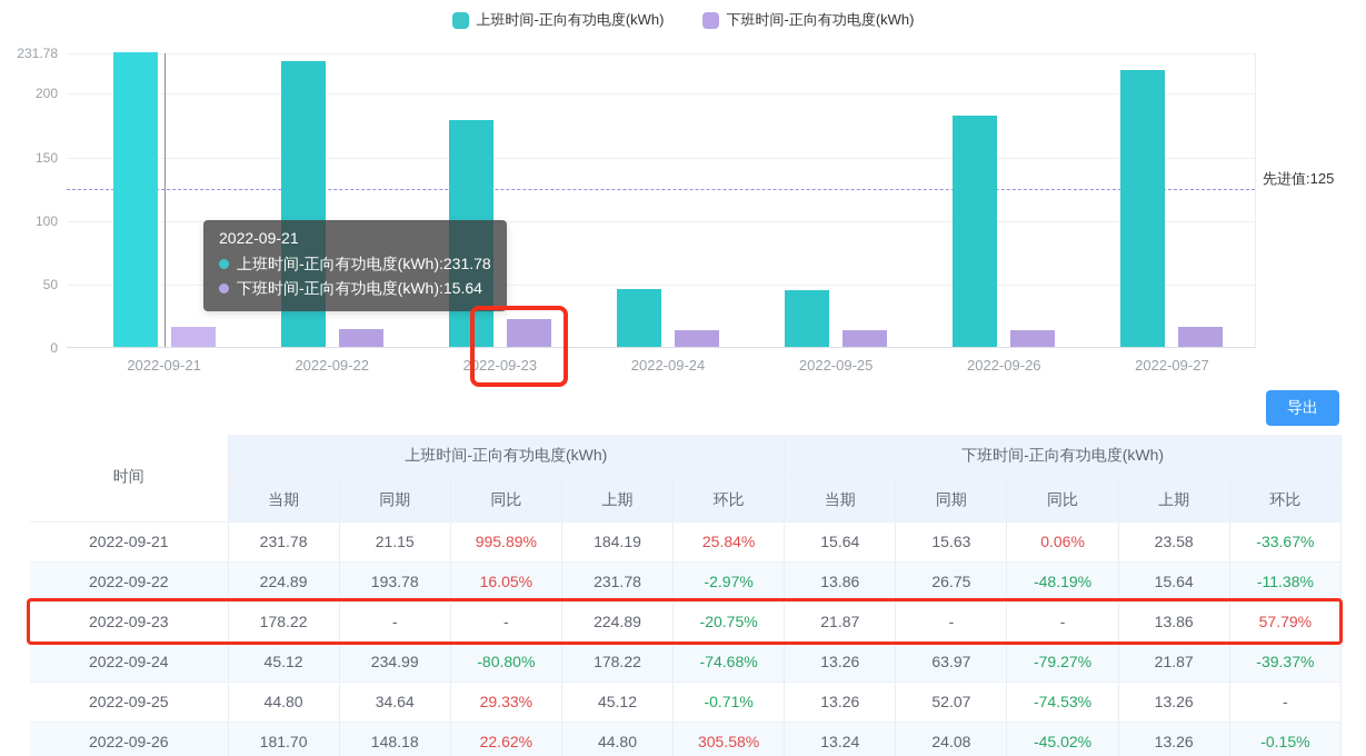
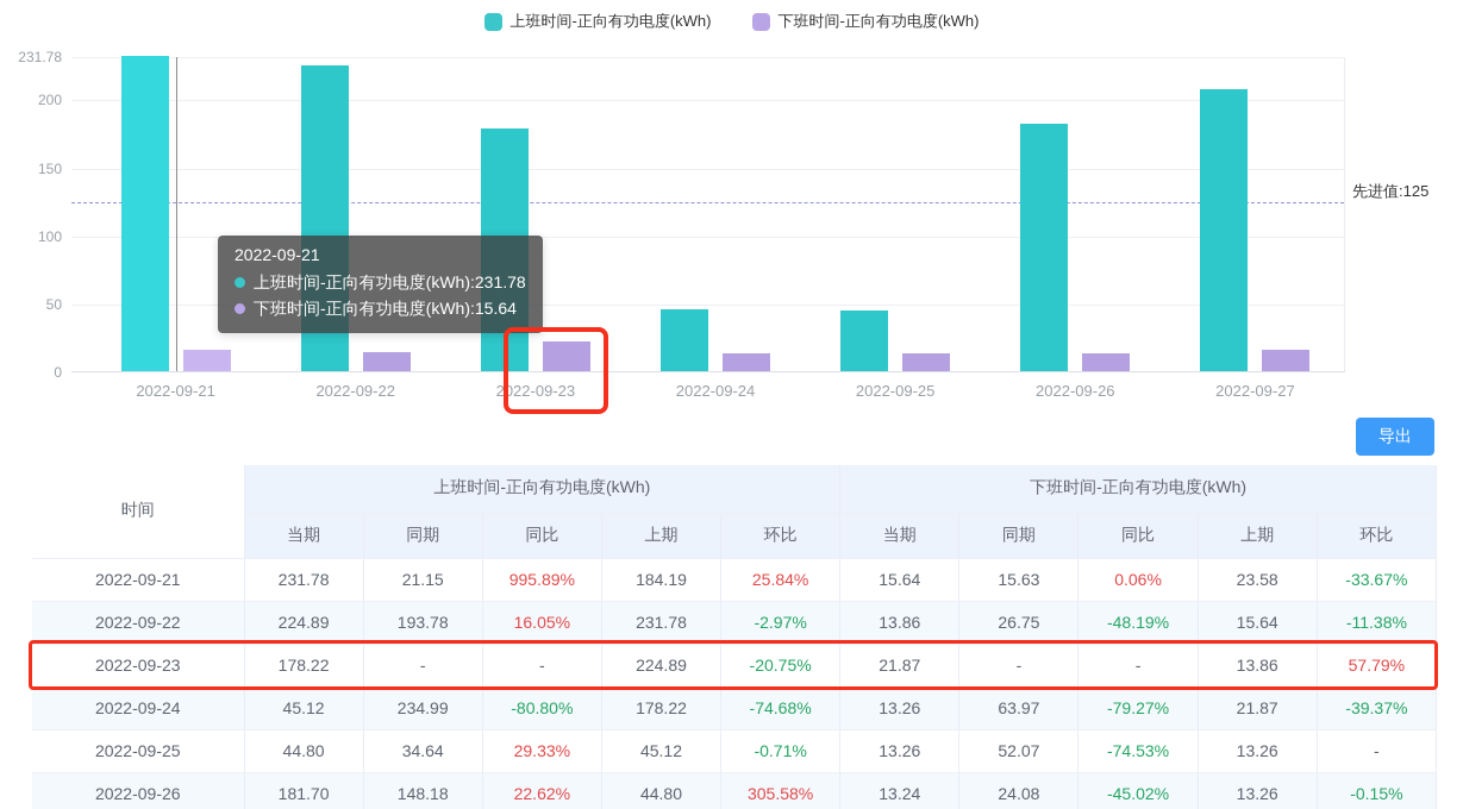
上班时间-正向有功电度(kWh)/2022-09-27: 218 -> 207
